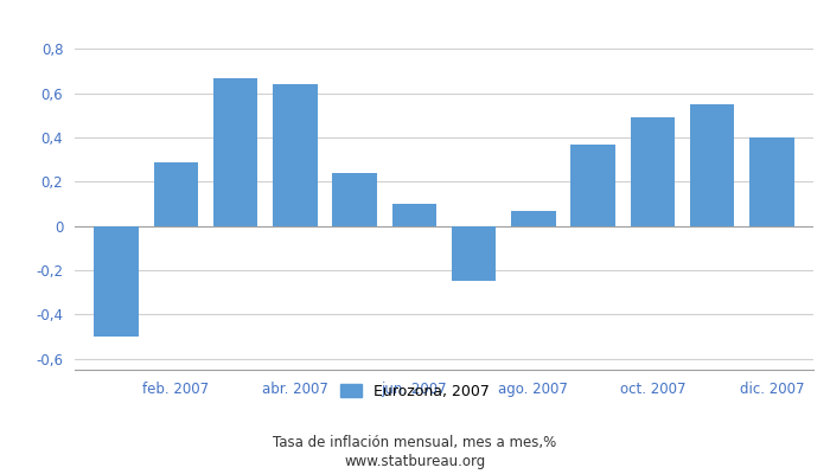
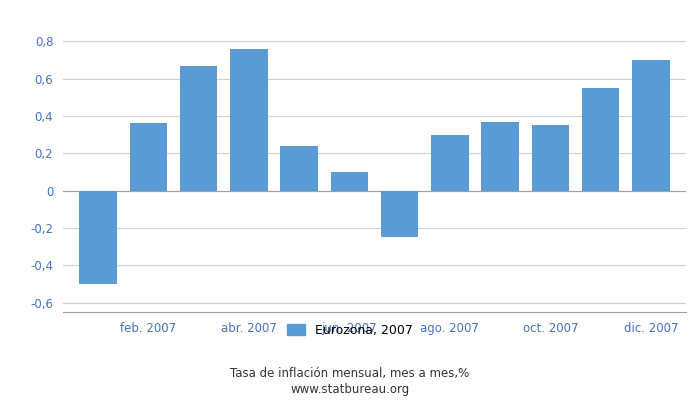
feb. 2007: 0,29 -> 0,36
abr. 2007: 0,64 -> 0,76
ago. 2007: 0,07 -> 0,30
oct. 2007: 0,49 -> 0,35
dic. 2007: 0,40 -> 0,70
